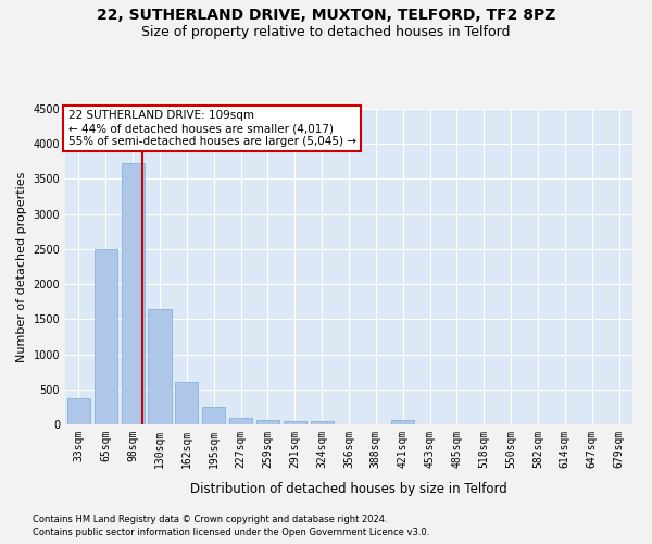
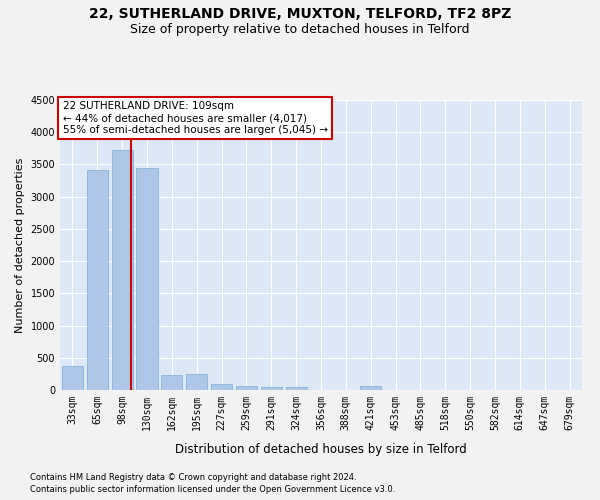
65sqm: 2500 -> 3420
130sqm: 1640 -> 3440
162sqm: 600 -> 240
